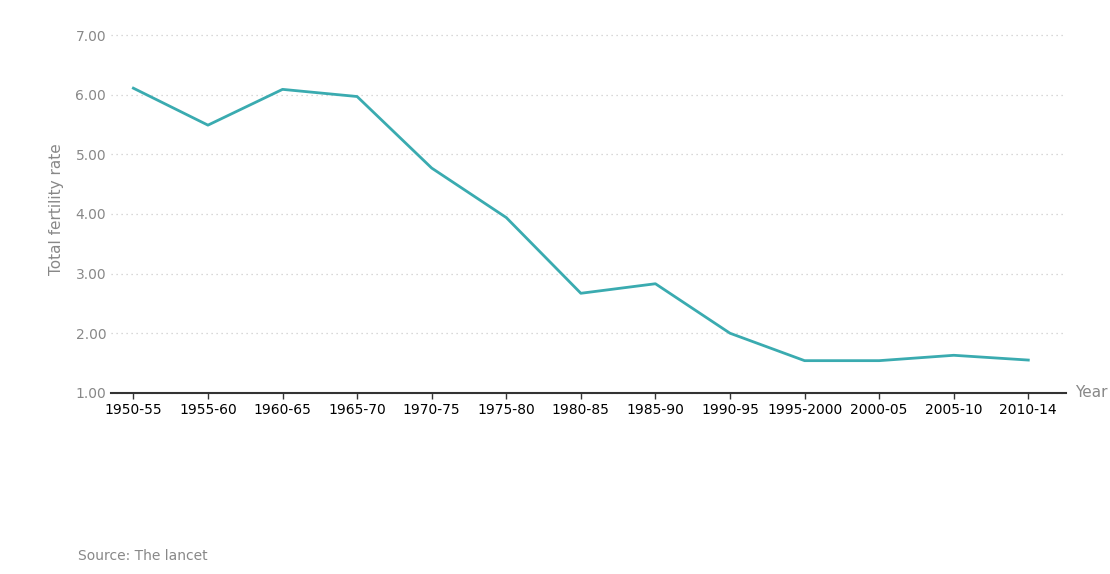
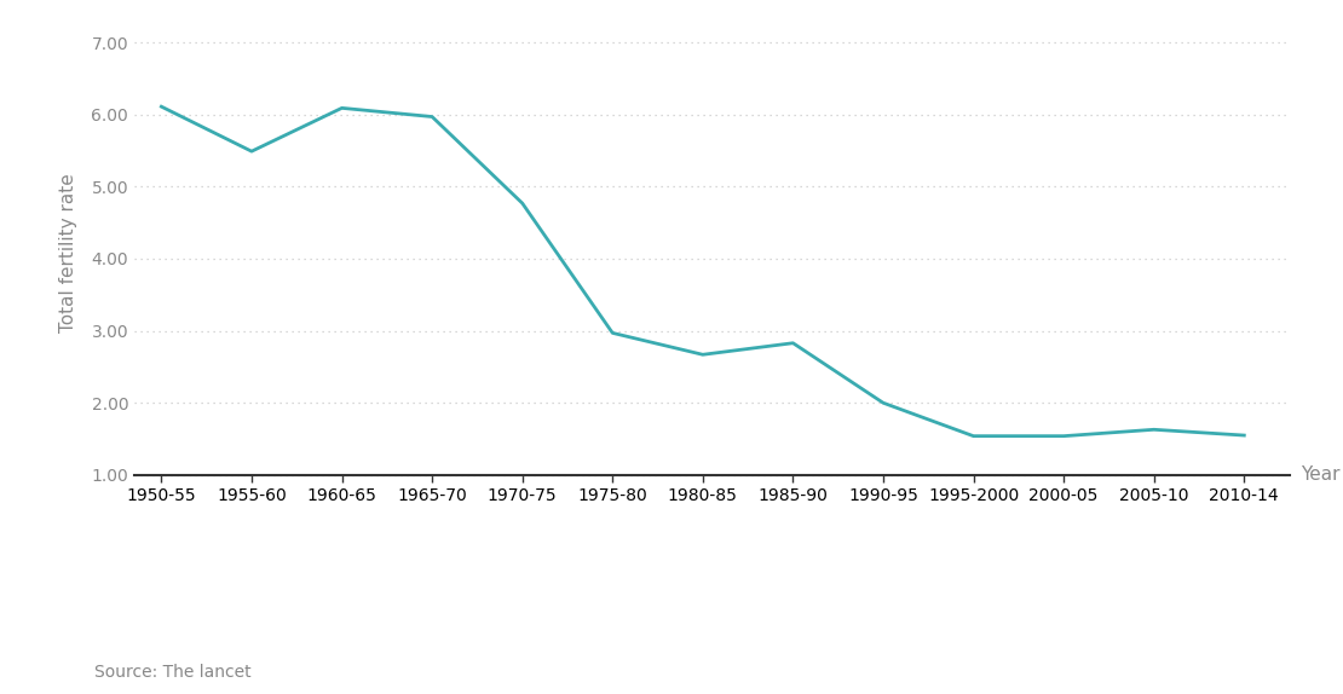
1975-80: 3.94 -> 2.97
